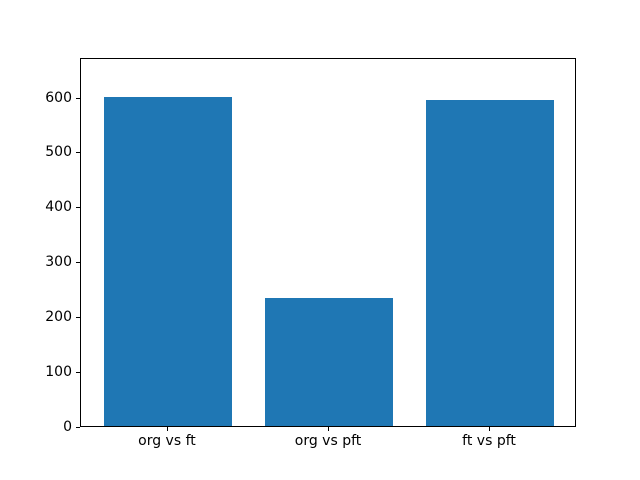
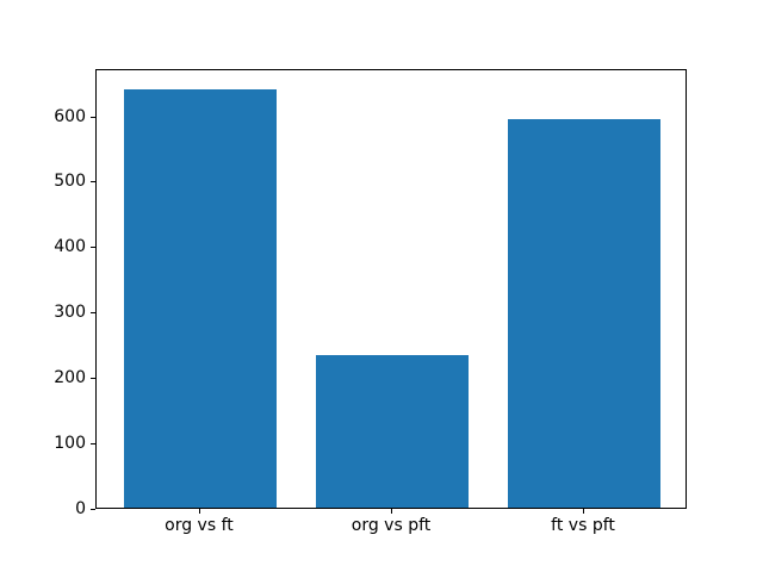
org vs ft: 600 -> 640
